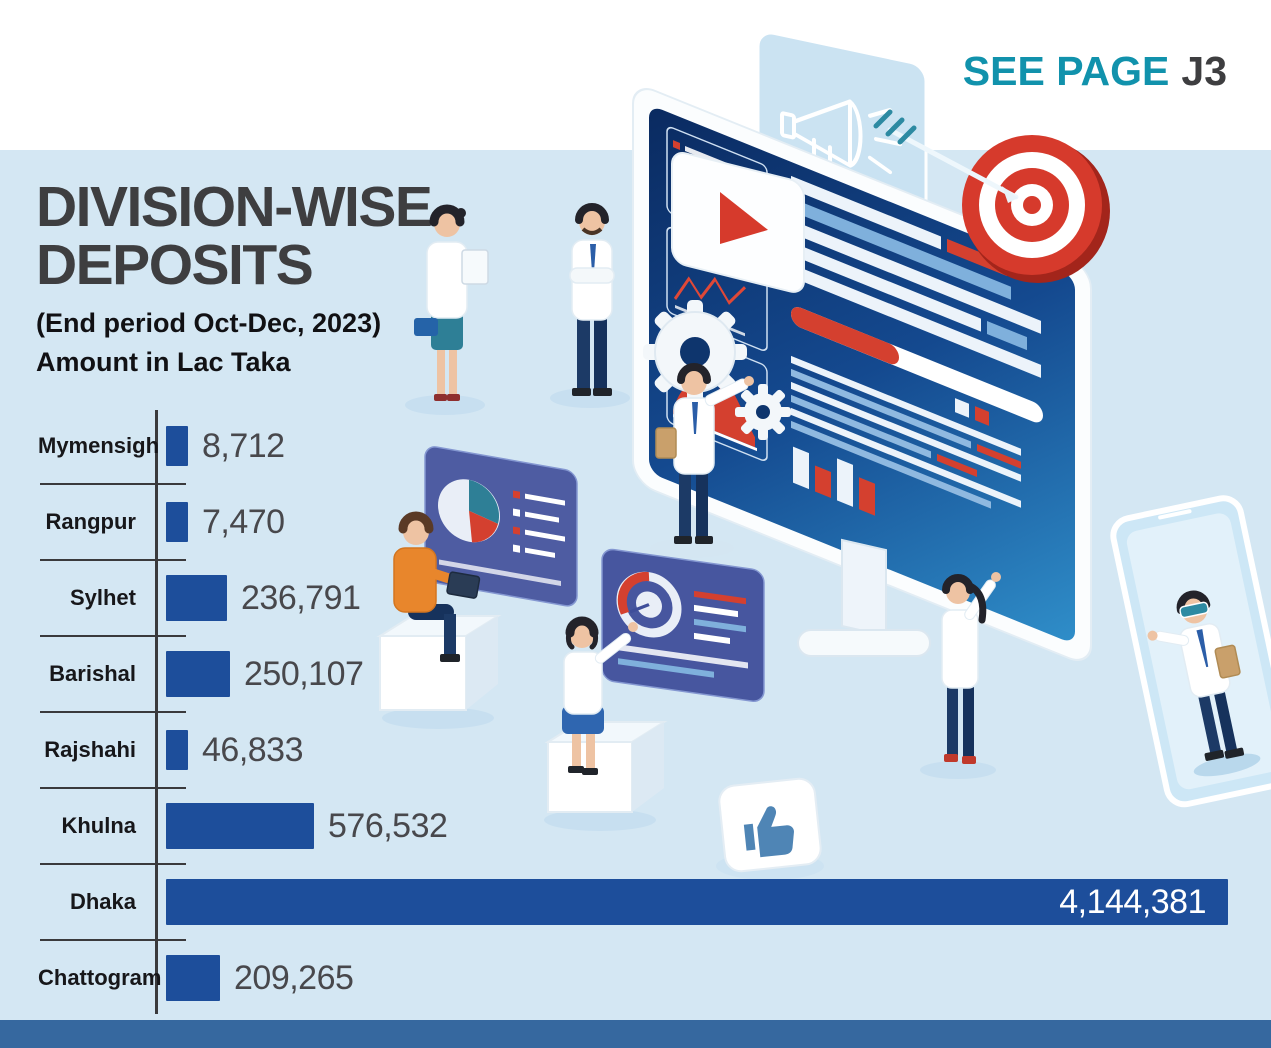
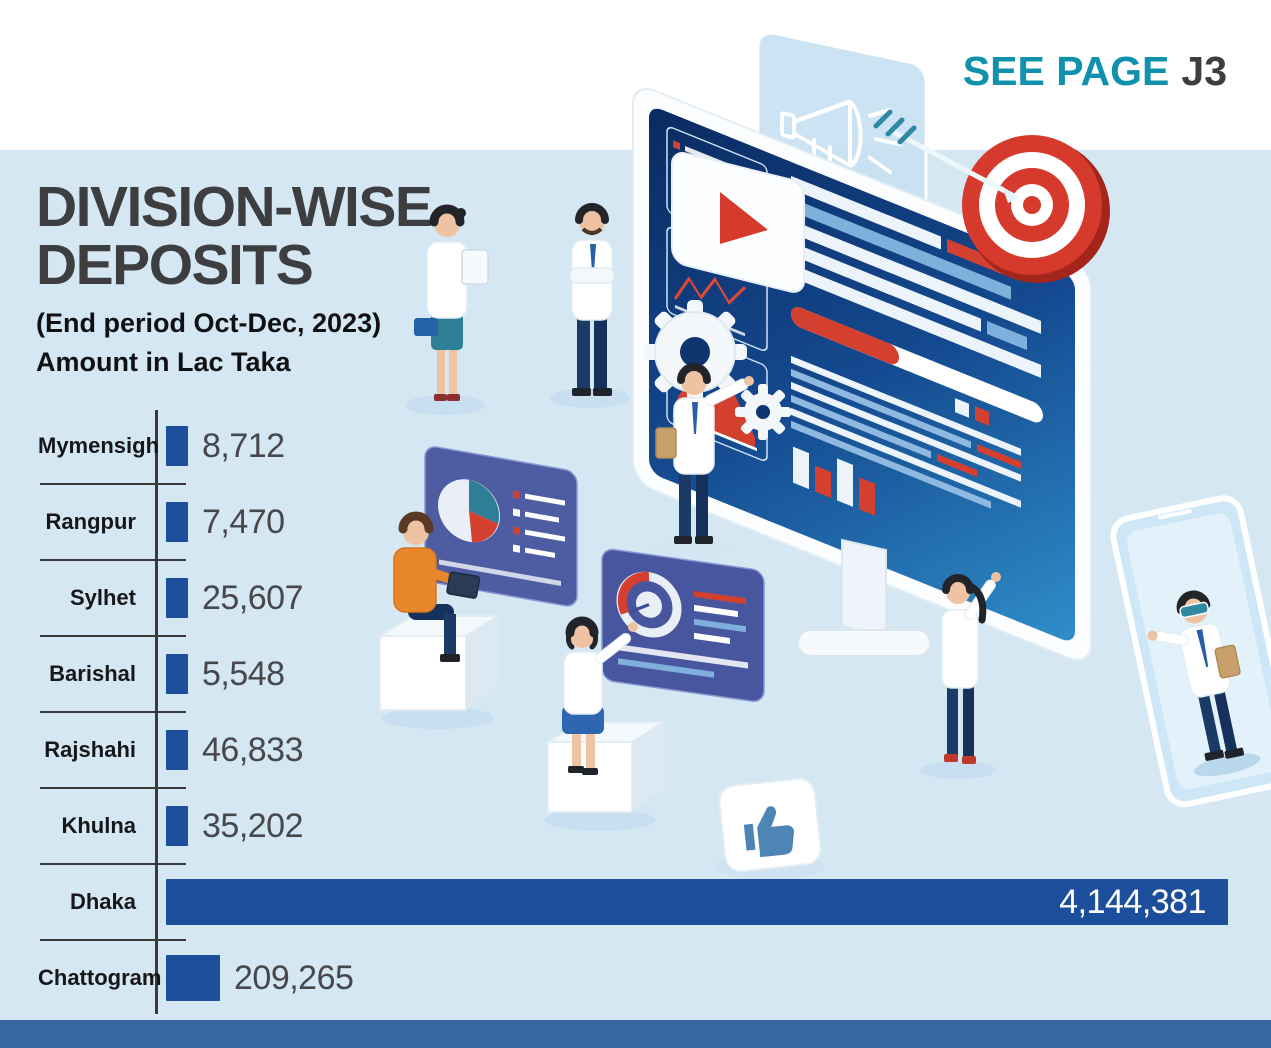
Sylhet: 236,791 -> 25,607
Barishal: 250,107 -> 5,548
Khulna: 576,532 -> 35,202
